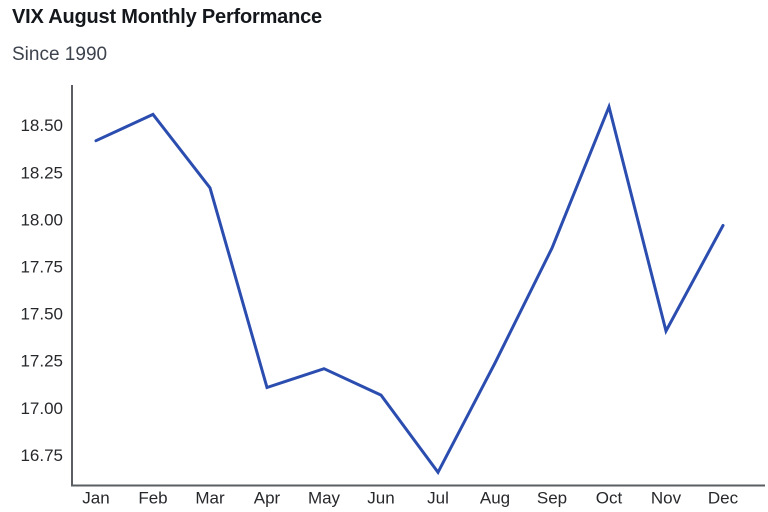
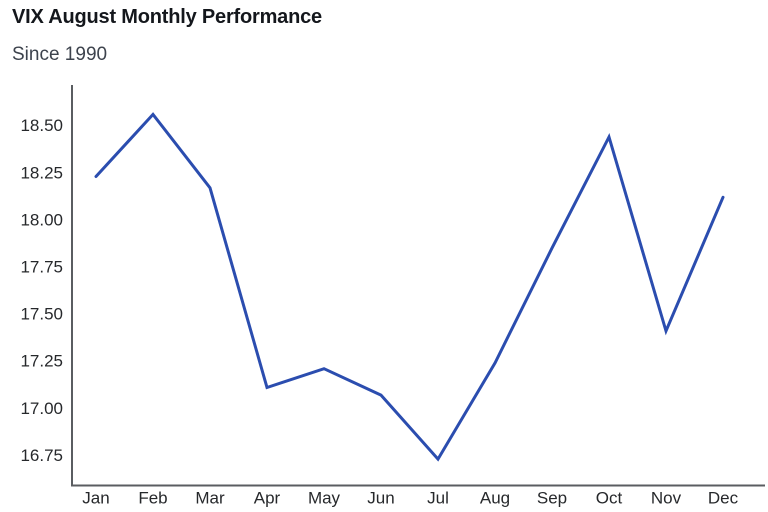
Jan: 18.42 -> 18.23
Jul: 16.66 -> 16.73
Oct: 18.60 -> 18.44
Dec: 17.97 -> 18.12
